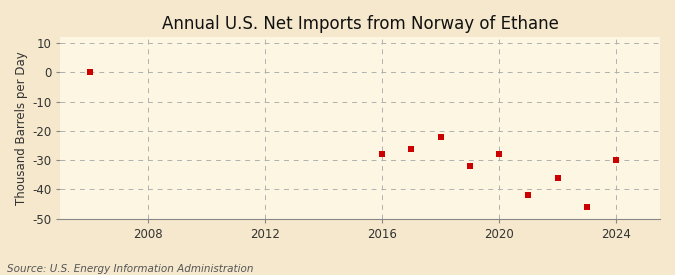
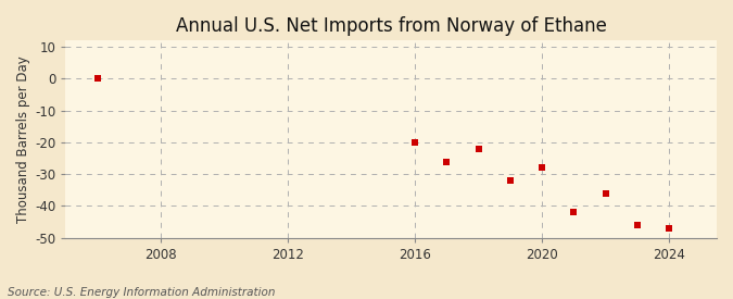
2016: -28 -> -20
2024: -30 -> -47
